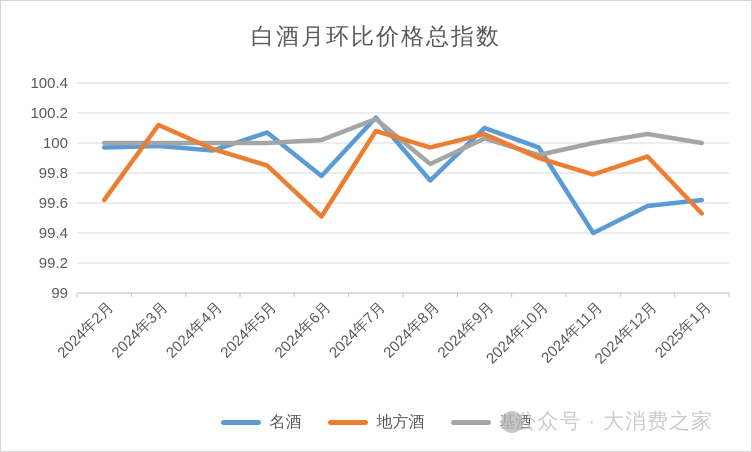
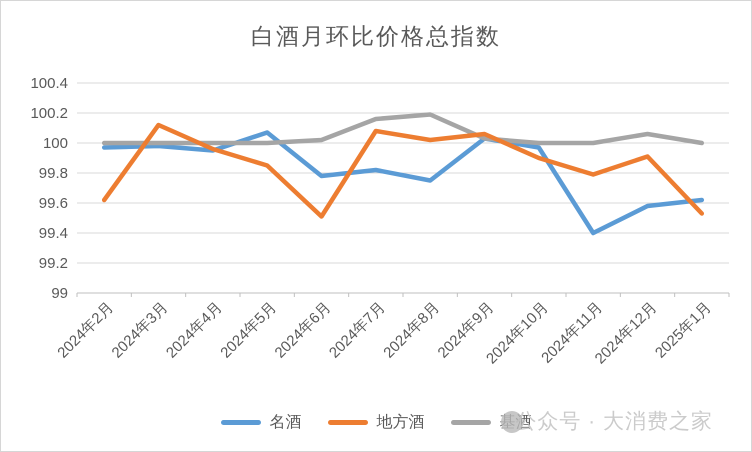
名酒/2024年7月: 100.17 -> 99.82
地方酒/2024年8月: 99.97 -> 100.02
基酒/2024年8月: 99.86 -> 100.19
名酒/2024年9月: 100.10 -> 100.03
基酒/2024年10月: 99.92 -> 100.00
